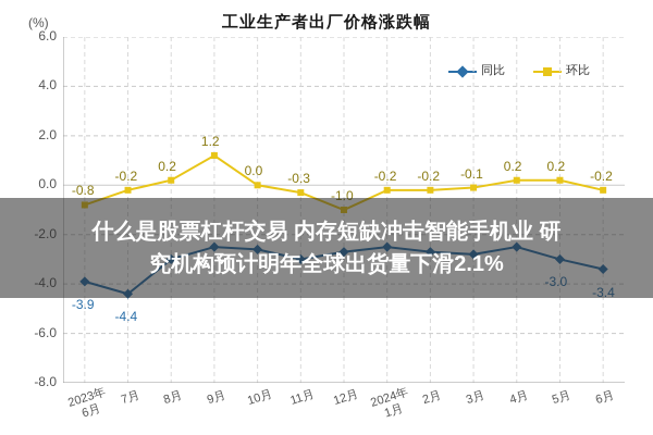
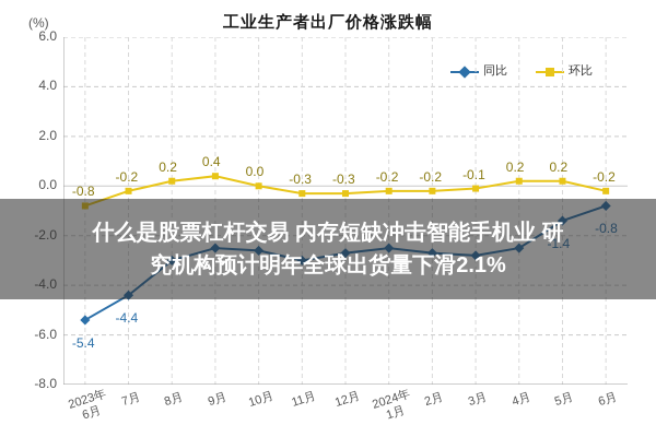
同比/2023年 6月: -3.9 -> -5.4
环比/9月: 1.2 -> 0.4
环比/12月: -1.0 -> -0.3
同比/5月: -3.0 -> -1.4
同比/6月: -3.4 -> -0.8
